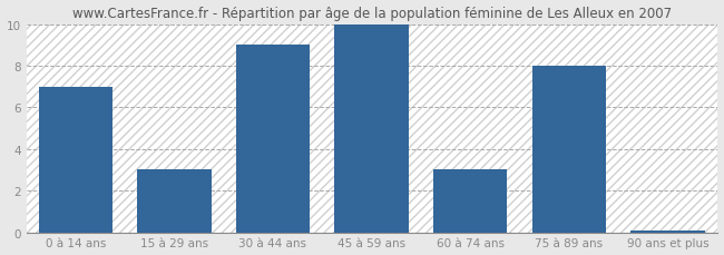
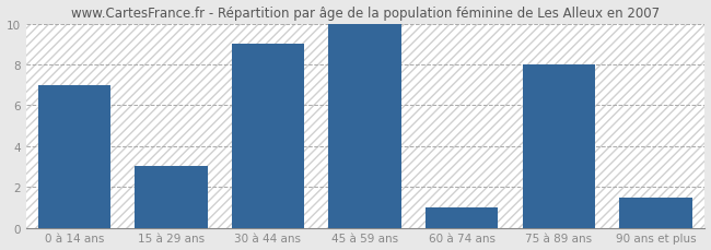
60 à 74 ans: 3.0 -> 1.0
90 ans et plus: 0.1 -> 1.5
